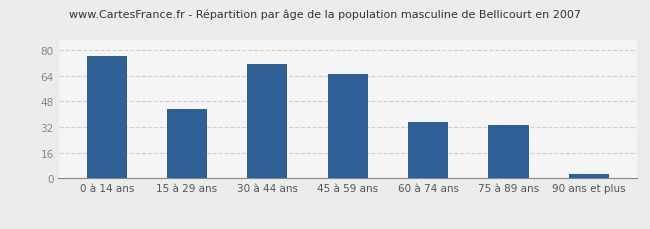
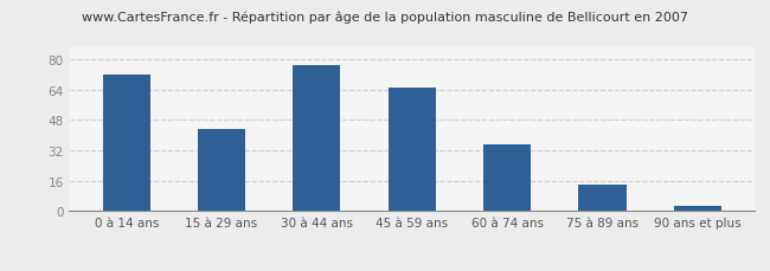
0 à 14 ans: 76 -> 72
30 à 44 ans: 71 -> 77
75 à 89 ans: 33 -> 14
